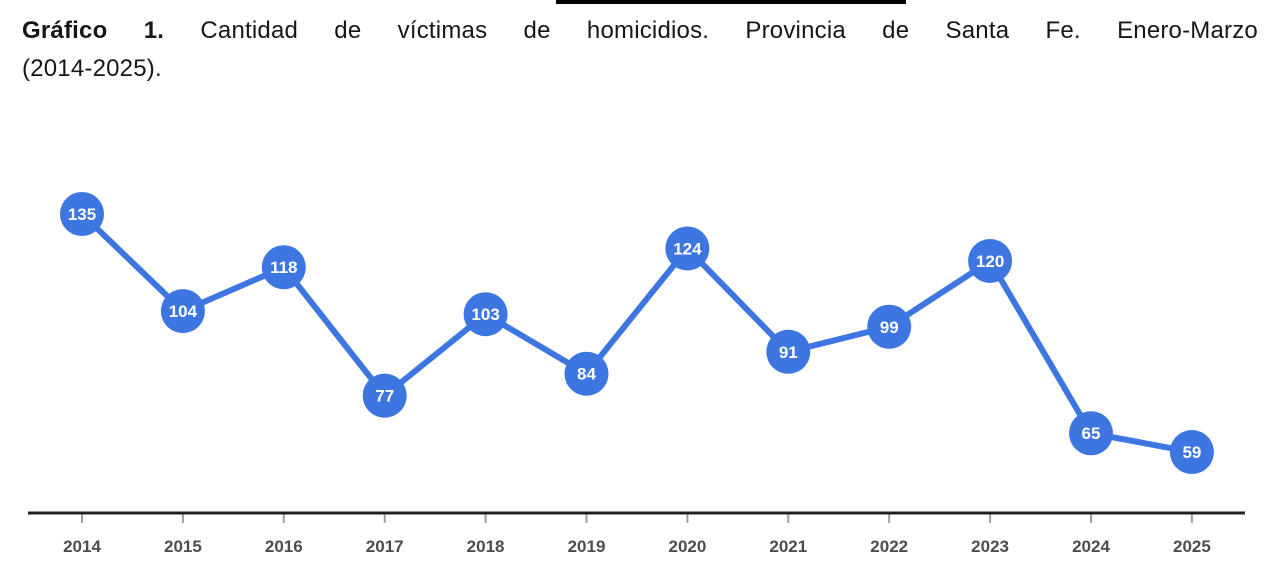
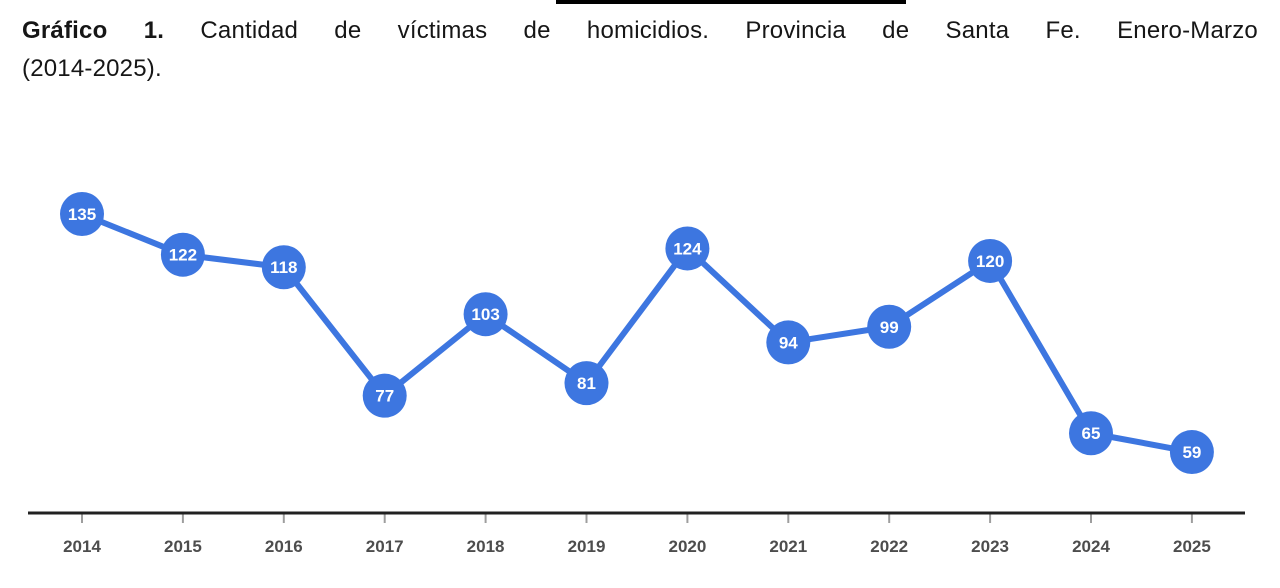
2015: 104 -> 122
2019: 84 -> 81
2021: 91 -> 94
